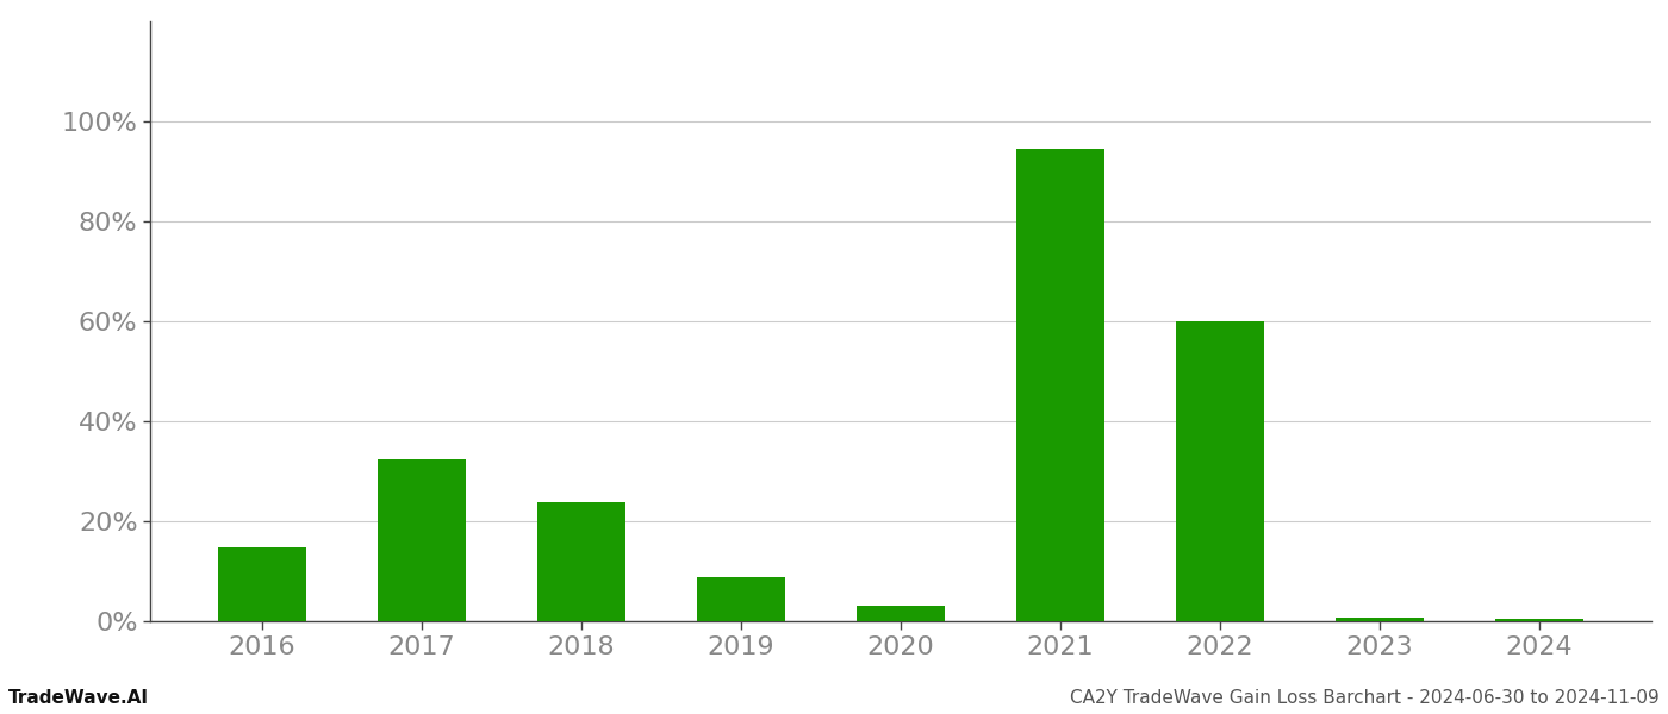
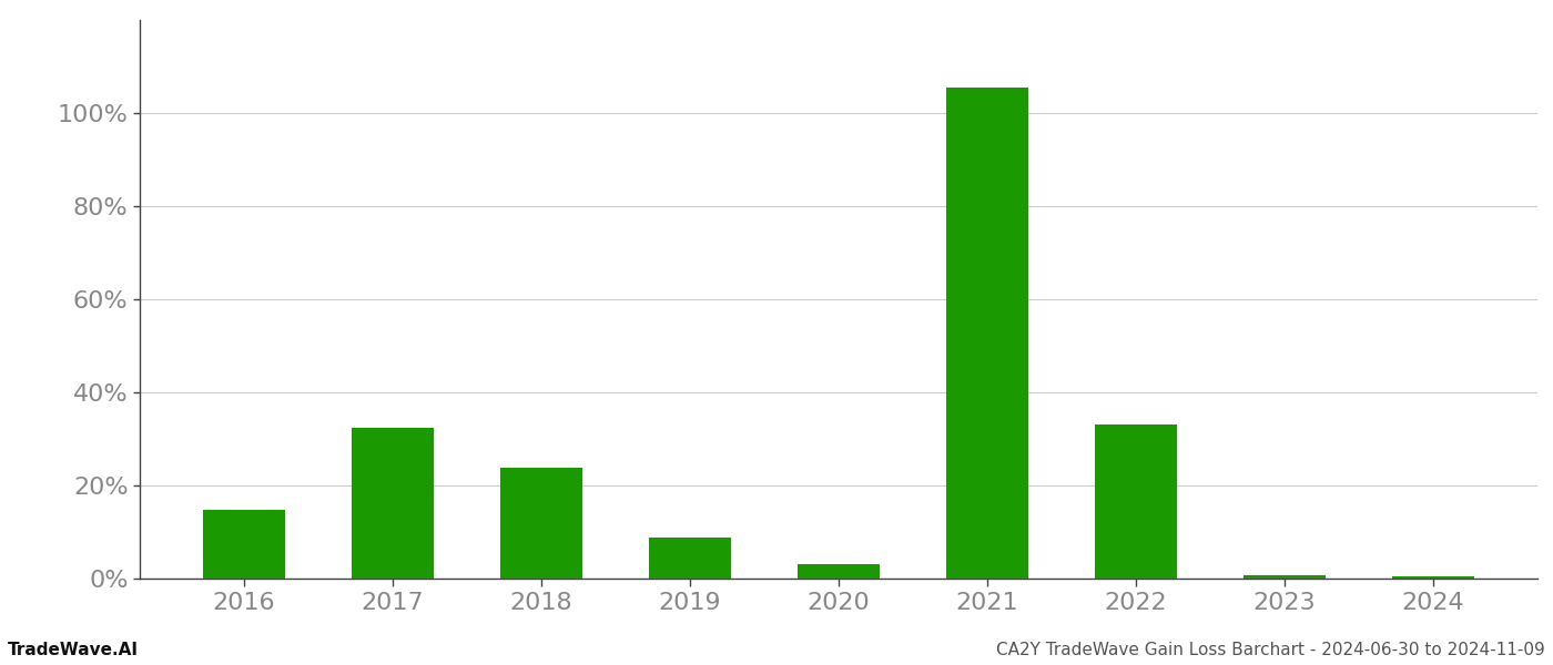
2021: 94.5% -> 105.5%
2022: 60.0% -> 33.0%
